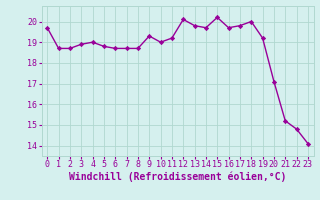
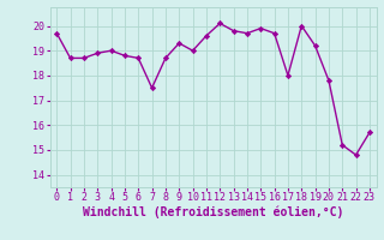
7: 18.7 -> 17.5
11: 19.2 -> 19.6
15: 20.2 -> 19.9
17: 19.8 -> 18.0
20: 17.1 -> 17.8
23: 14.1 -> 15.7
